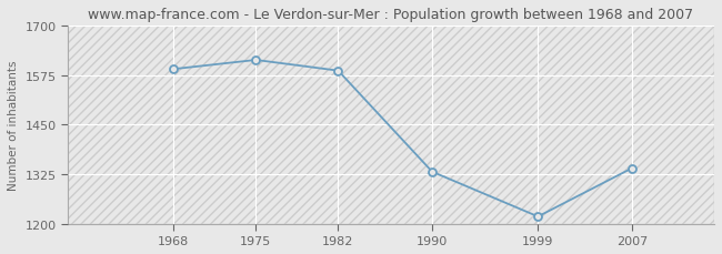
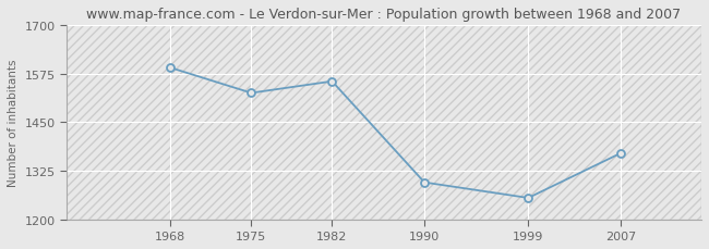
1975: 1613 -> 1525
1982: 1586 -> 1555
1990: 1331 -> 1295
1999: 1218 -> 1255
2007: 1340 -> 1370
